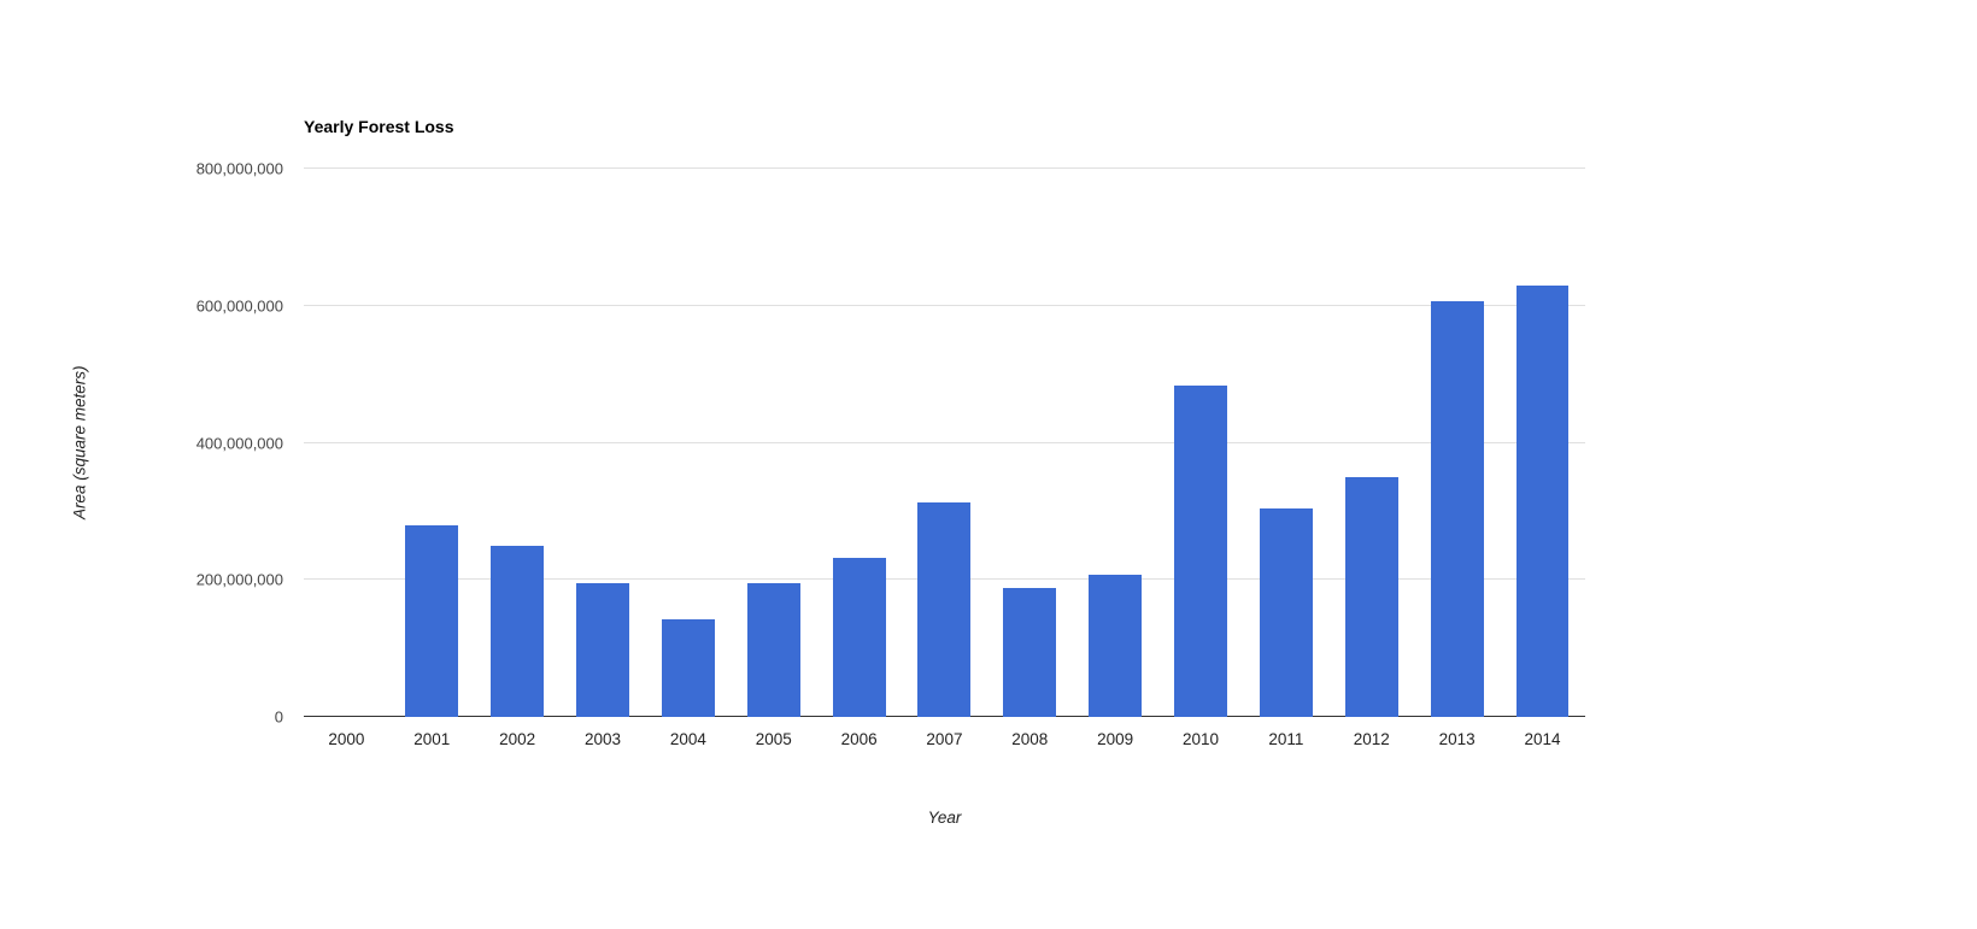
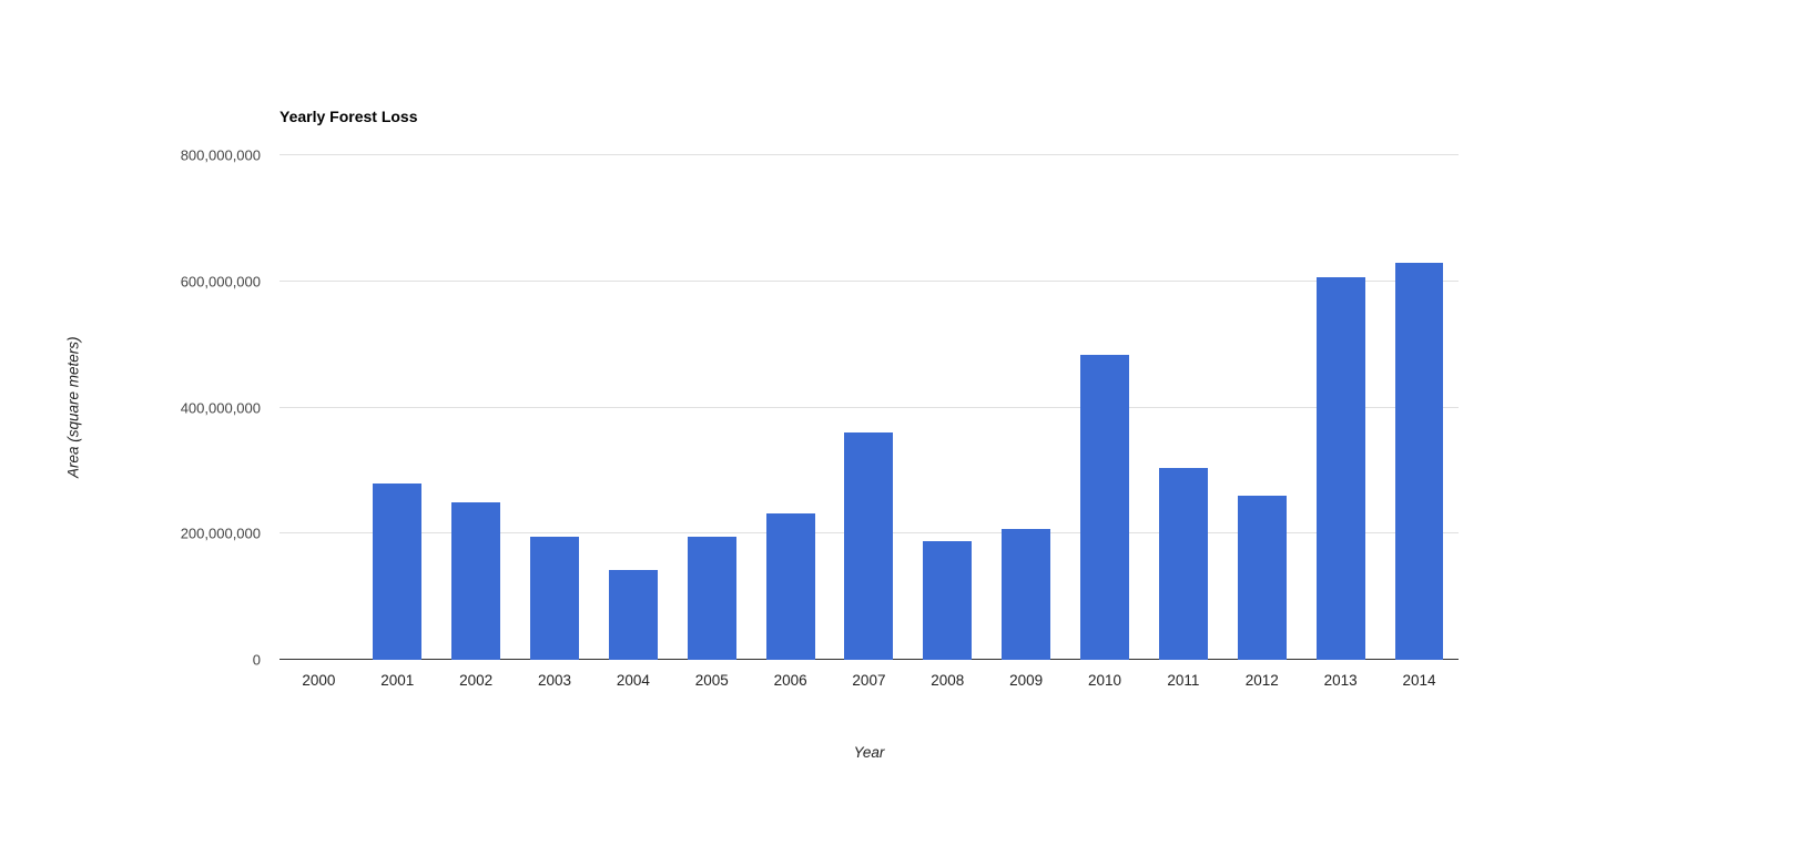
2007: 310000000 -> 360000000
2012: 350000000 -> 260000000
